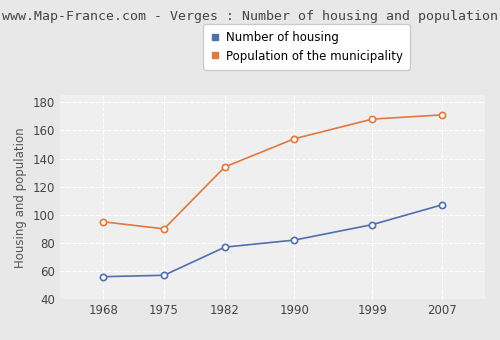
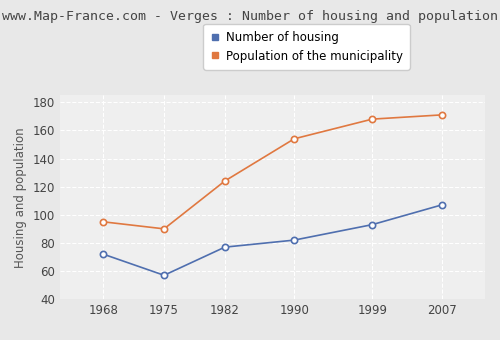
Number of housing/1968: 56 -> 72
Population of the municipality/1982: 134 -> 124
